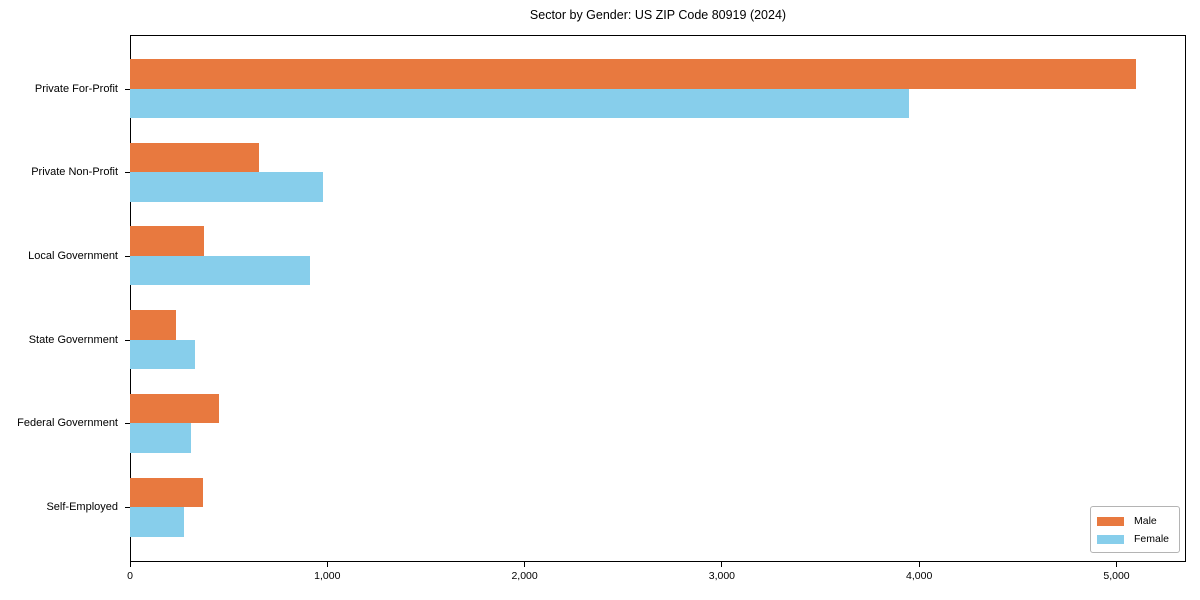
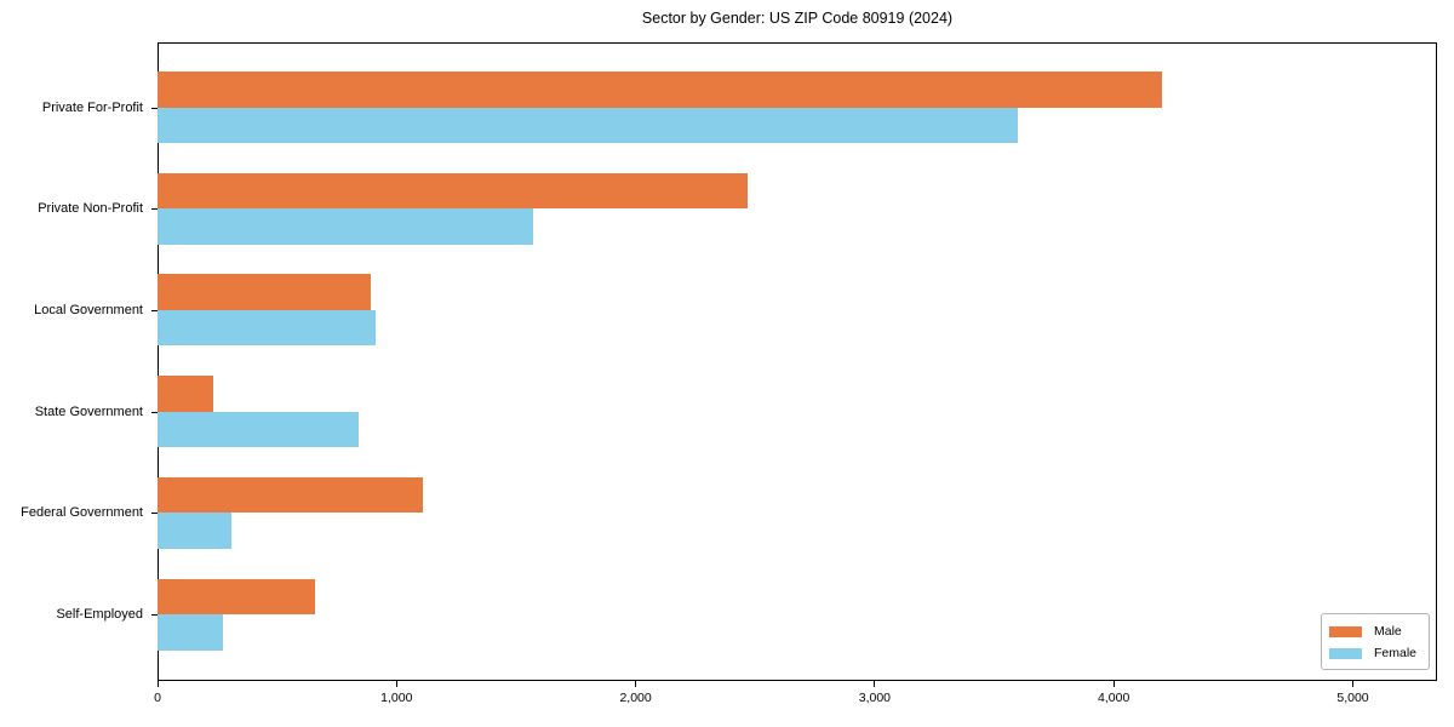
Male/Private For-Profit: 5100 -> 4200
Female/Private For-Profit: 3950 -> 3600
Male/Private Non-Profit: 660 -> 2470
Female/Private Non-Profit: 980 -> 1570
Male/Local Government: 380 -> 890
Female/State Government: 330 -> 840
Male/Federal Government: 450 -> 1110
Male/Self-Employed: 370 -> 660
